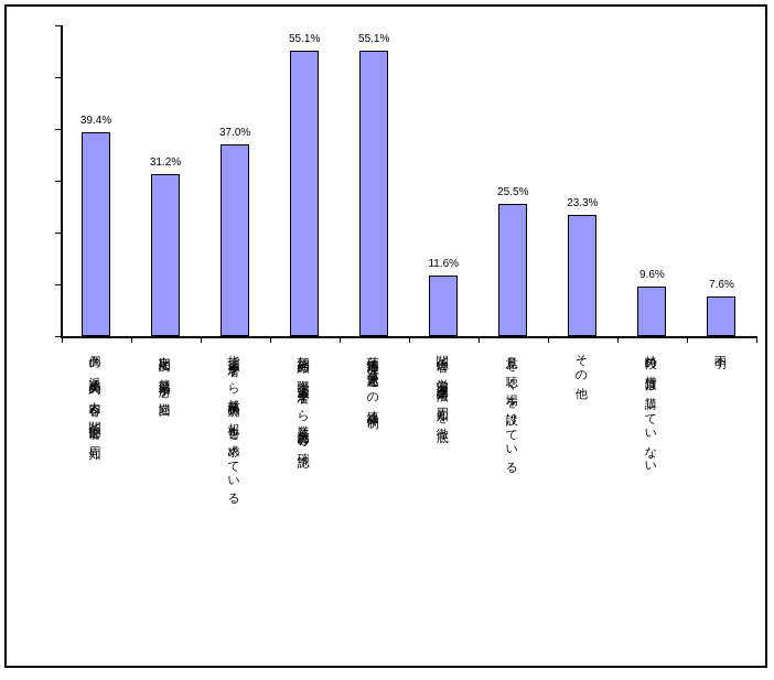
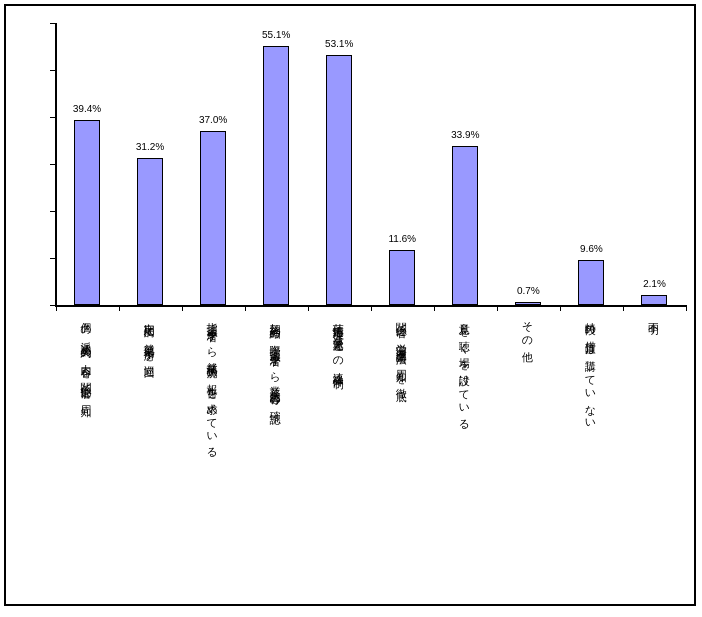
苦情処理方法・派遣元との連絡体制: 55.1% -> 53.1%
意見を聴く場を設けている: 25.5% -> 33.9%
その他: 23.3% -> 0.7%
不明: 7.6% -> 2.1%
